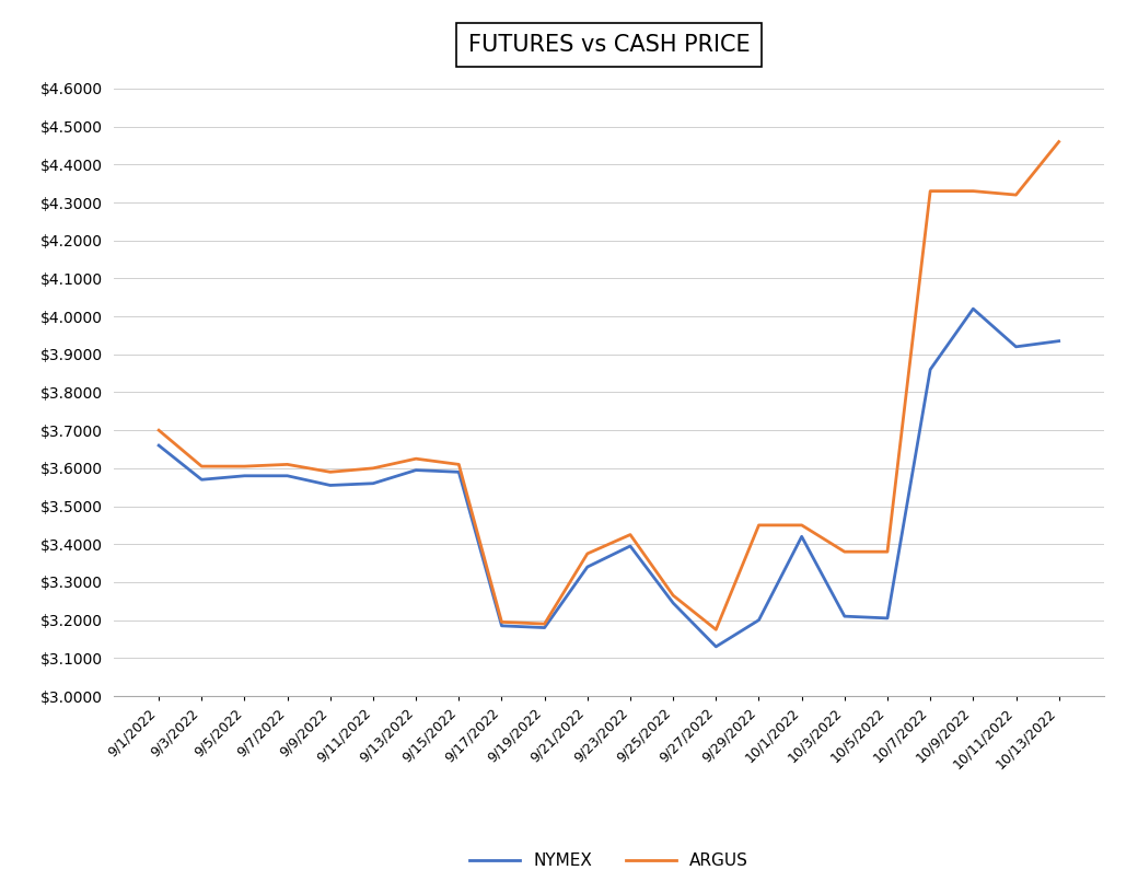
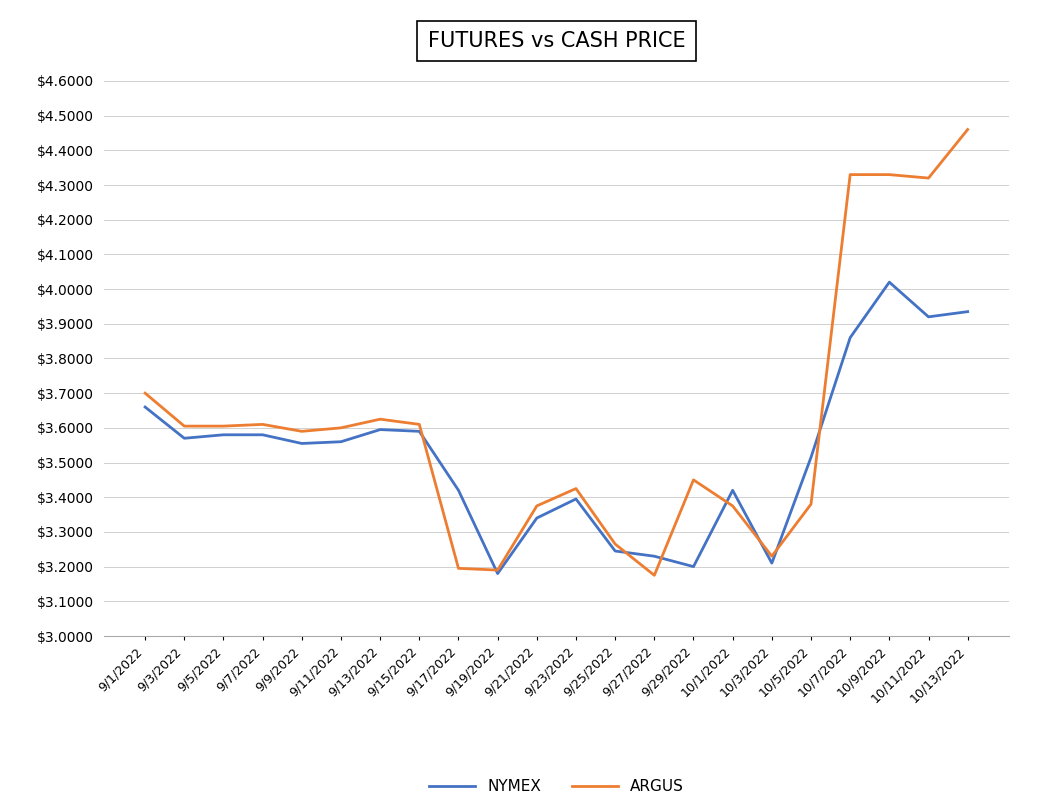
NYMEX/9/17/2022: $3.185 -> $3.420
NYMEX/9/27/2022: $3.130 -> $3.230
ARGUS/10/1/2022: $3.450 -> $3.375
ARGUS/10/3/2022: $3.380 -> $3.230
NYMEX/10/5/2022: $3.205 -> $3.515
